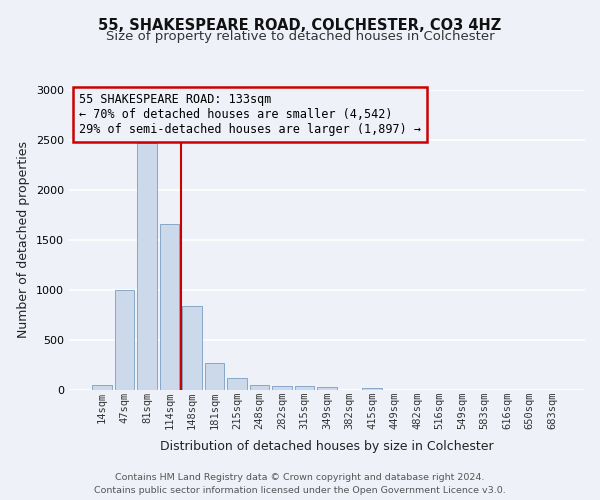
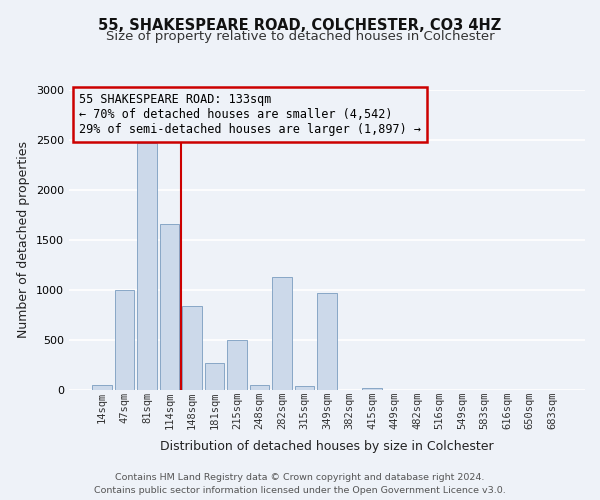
215sqm: 120 -> 500
282sqm: 40 -> 1130
349sqm: 40 -> 970
